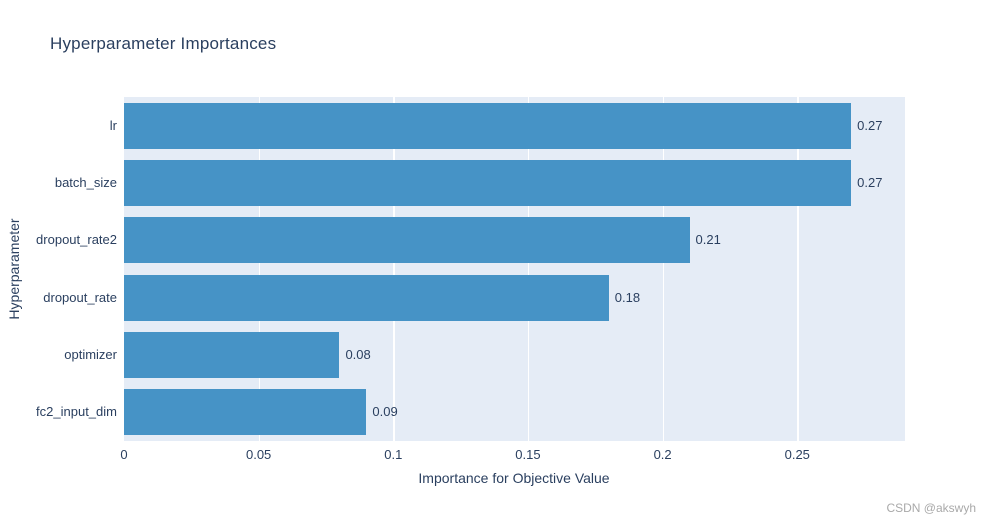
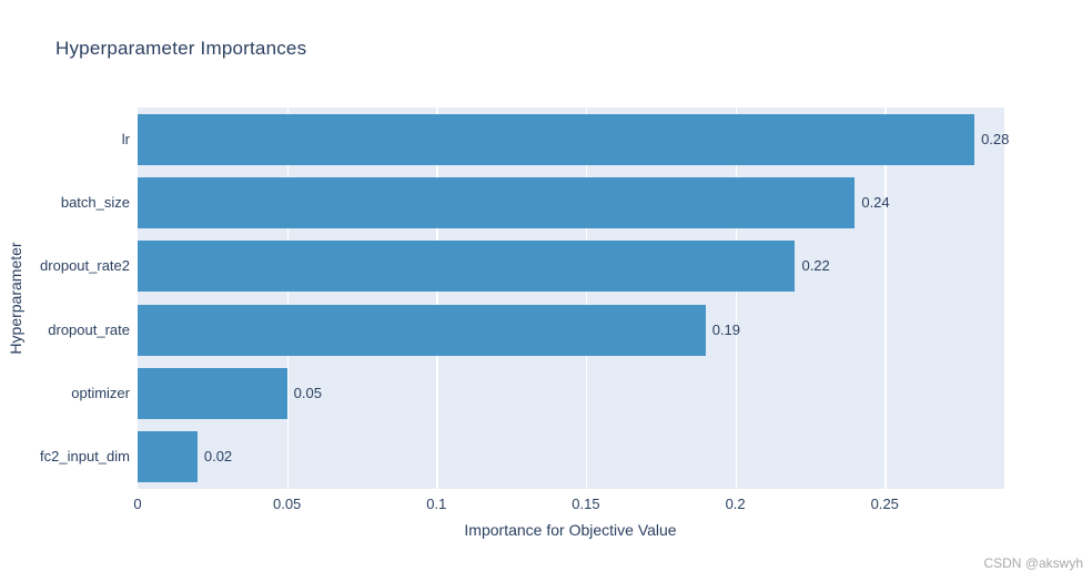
lr: 0.27 -> 0.28
batch_size: 0.27 -> 0.24
dropout_rate2: 0.21 -> 0.22
dropout_rate: 0.18 -> 0.19
optimizer: 0.08 -> 0.05
fc2_input_dim: 0.09 -> 0.02
